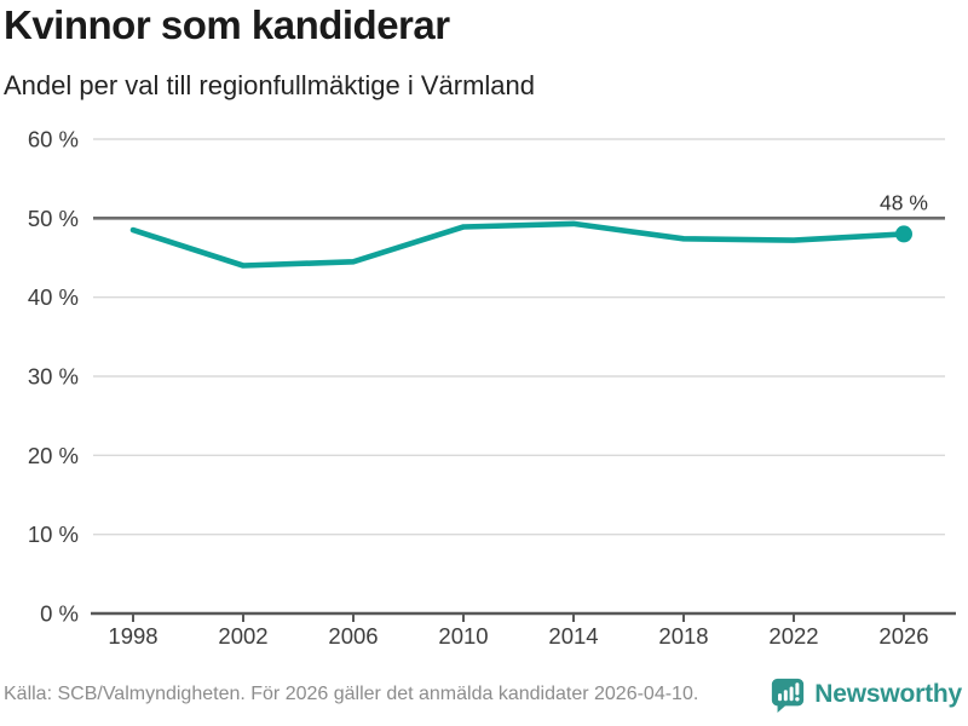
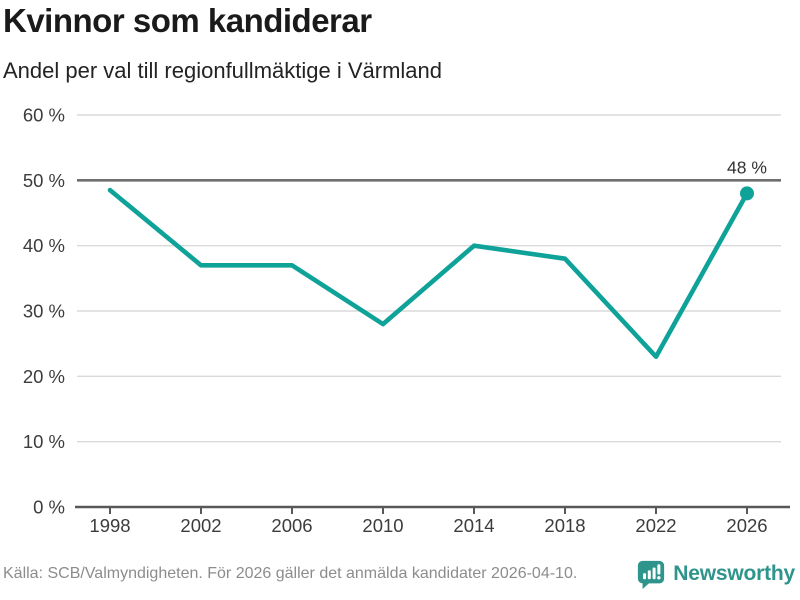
2002: 44% -> 37%
2006: 44% -> 37%
2010: 49% -> 28%
2014: 49% -> 40%
2018: 47% -> 38%
2022: 47% -> 23%
